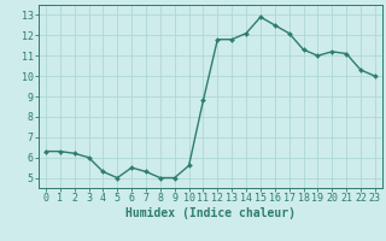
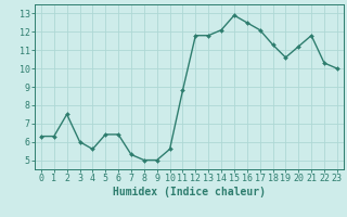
2: 6.2 -> 7.5
4: 5.3 -> 5.6
5: 5.0 -> 6.4
6: 5.5 -> 6.4
19: 11.0 -> 10.6
21: 11.1 -> 11.8
